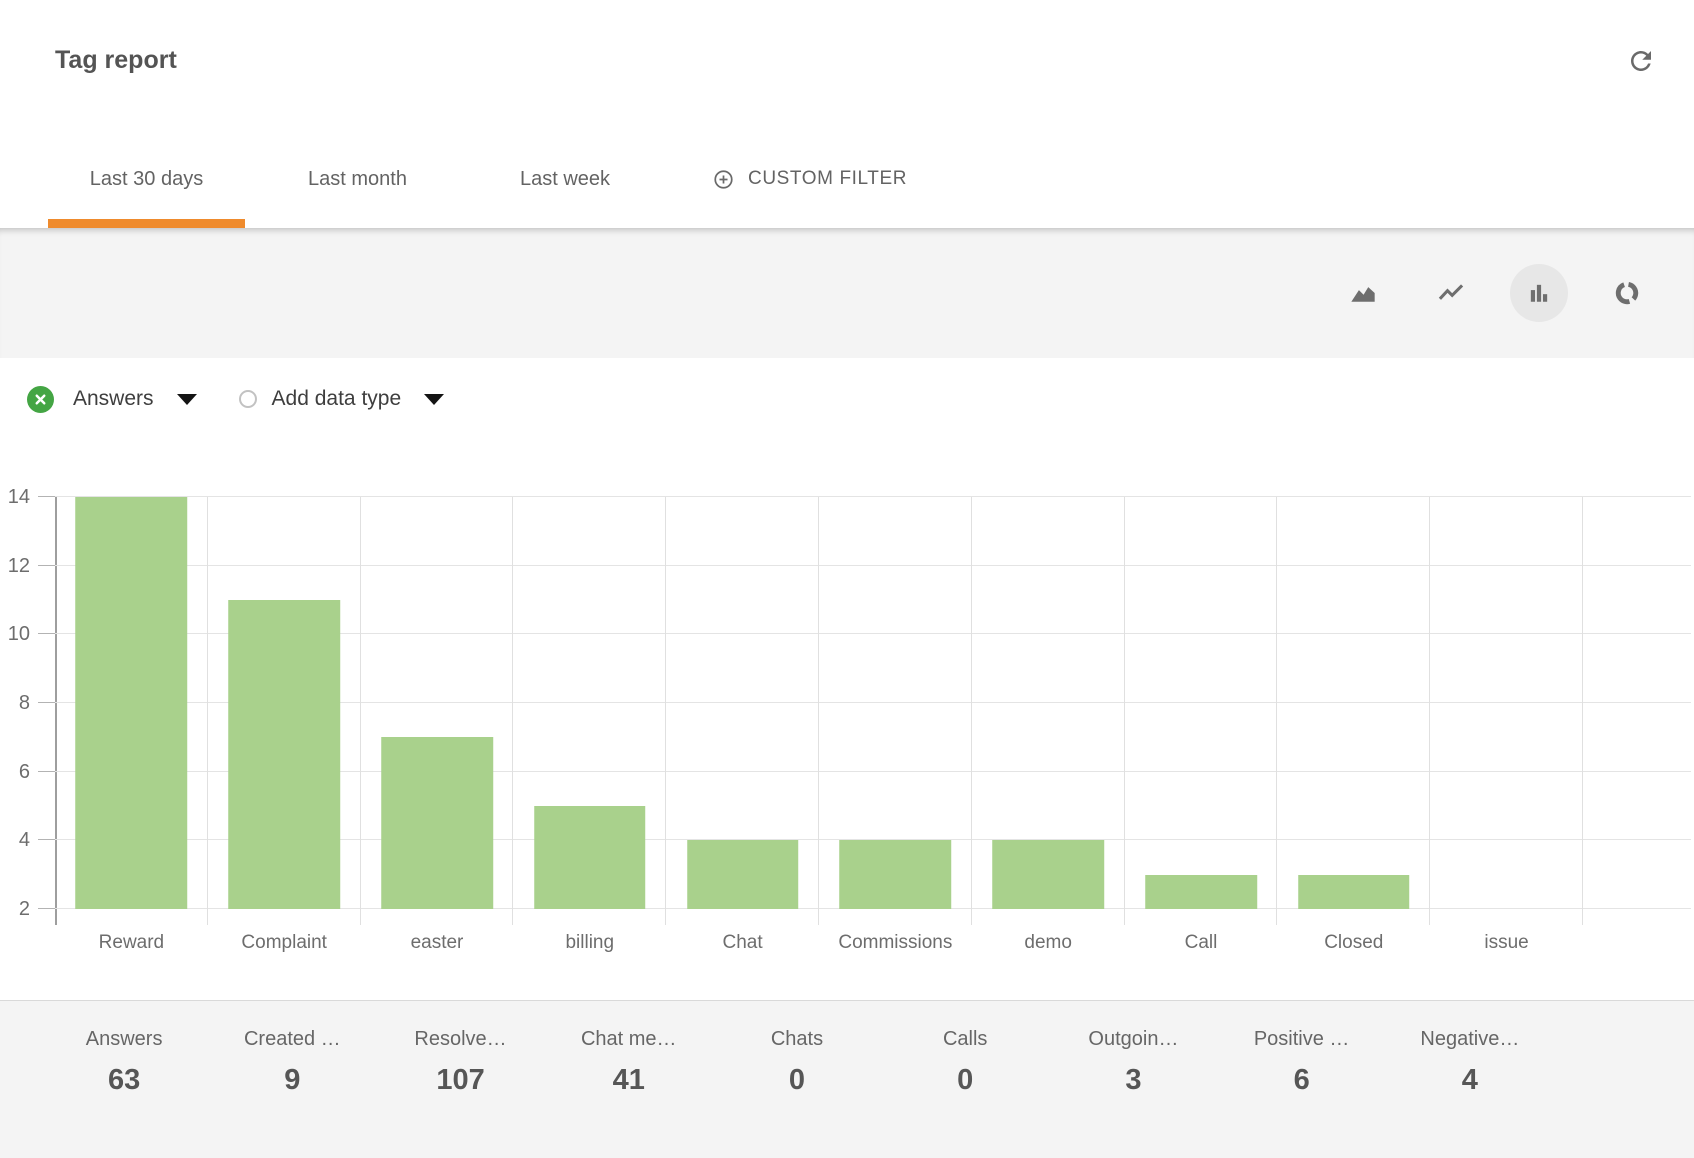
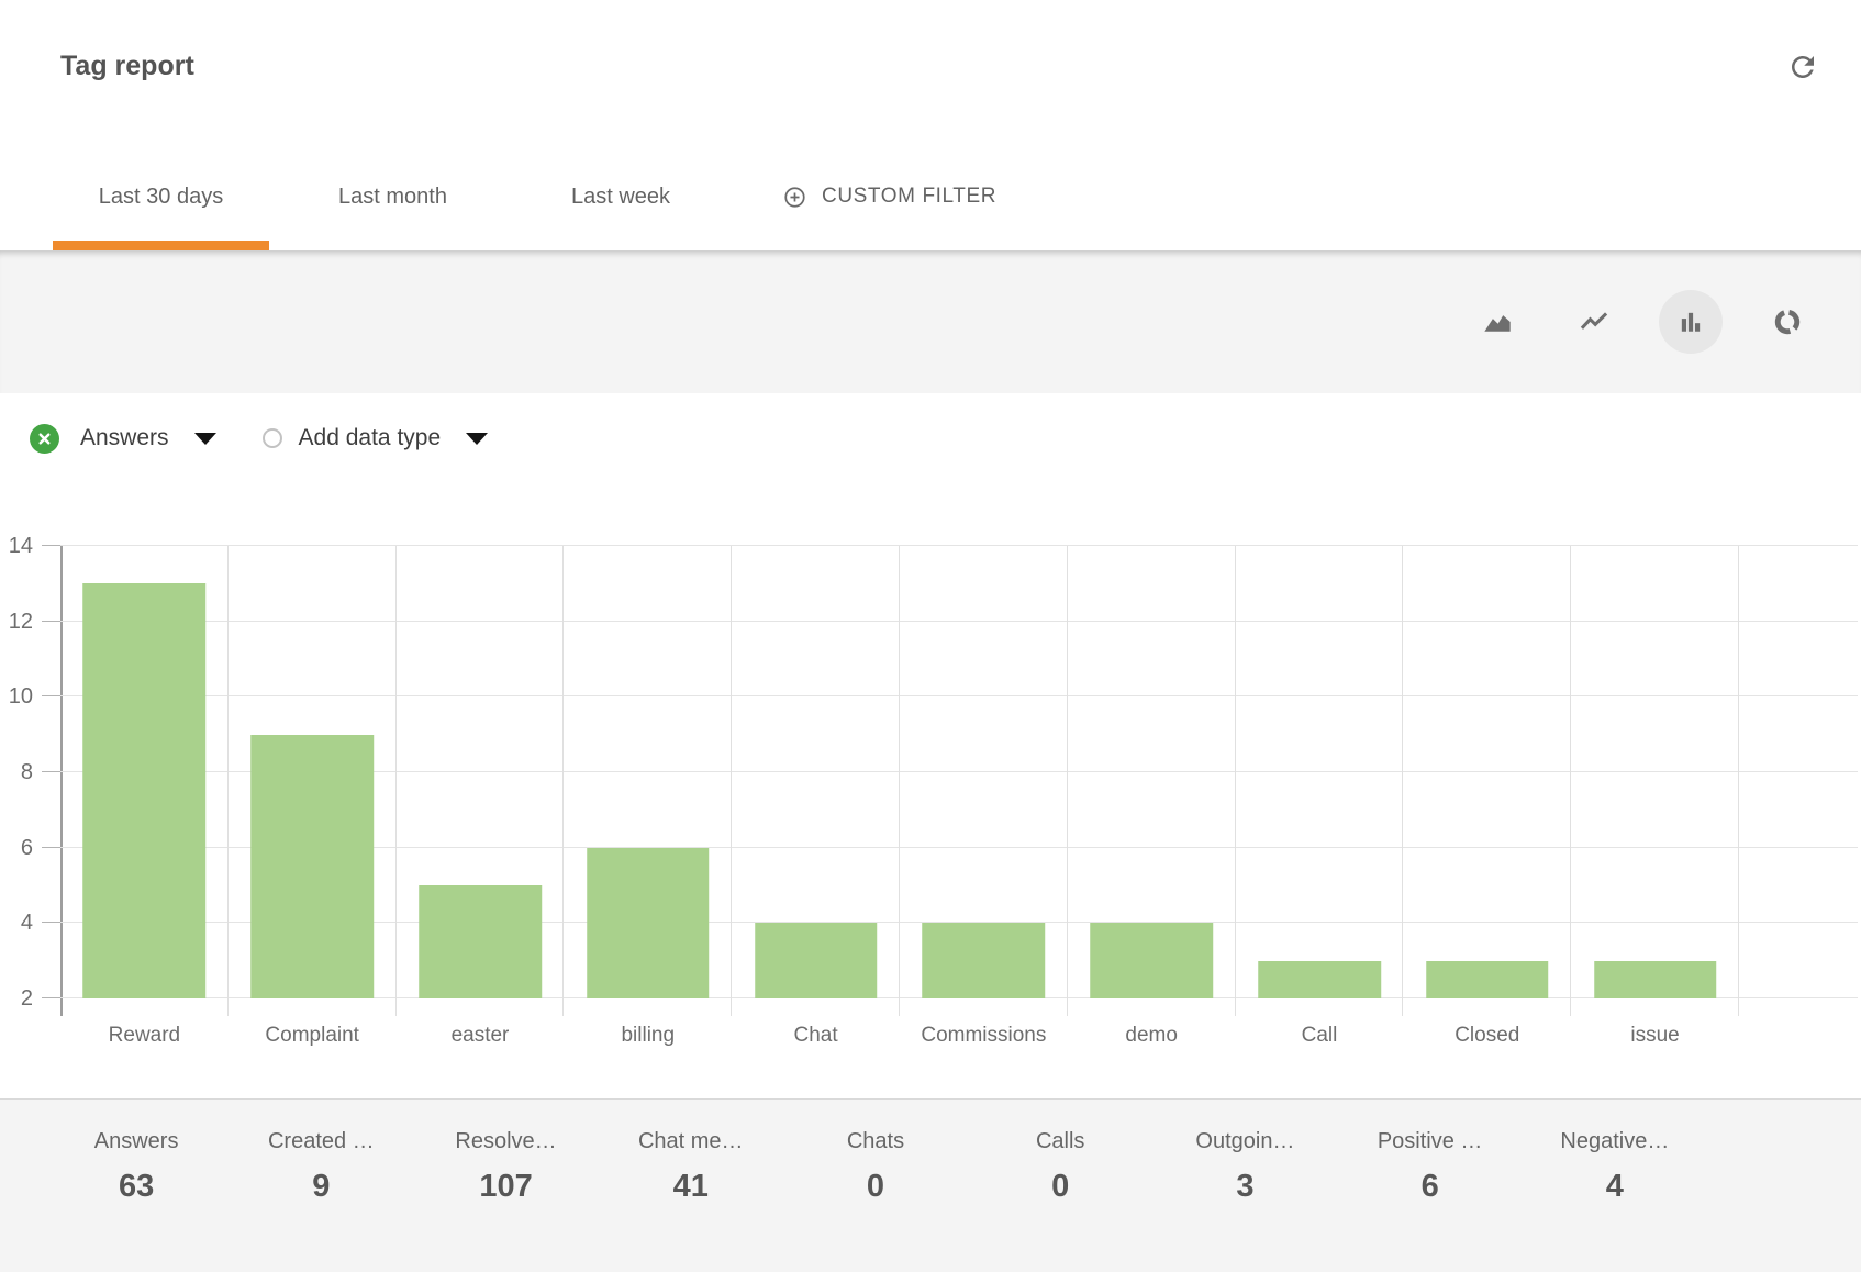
Reward: 14 -> 13
Complaint: 11 -> 9
easter: 7 -> 5
billing: 5 -> 6
issue: 2 -> 3
